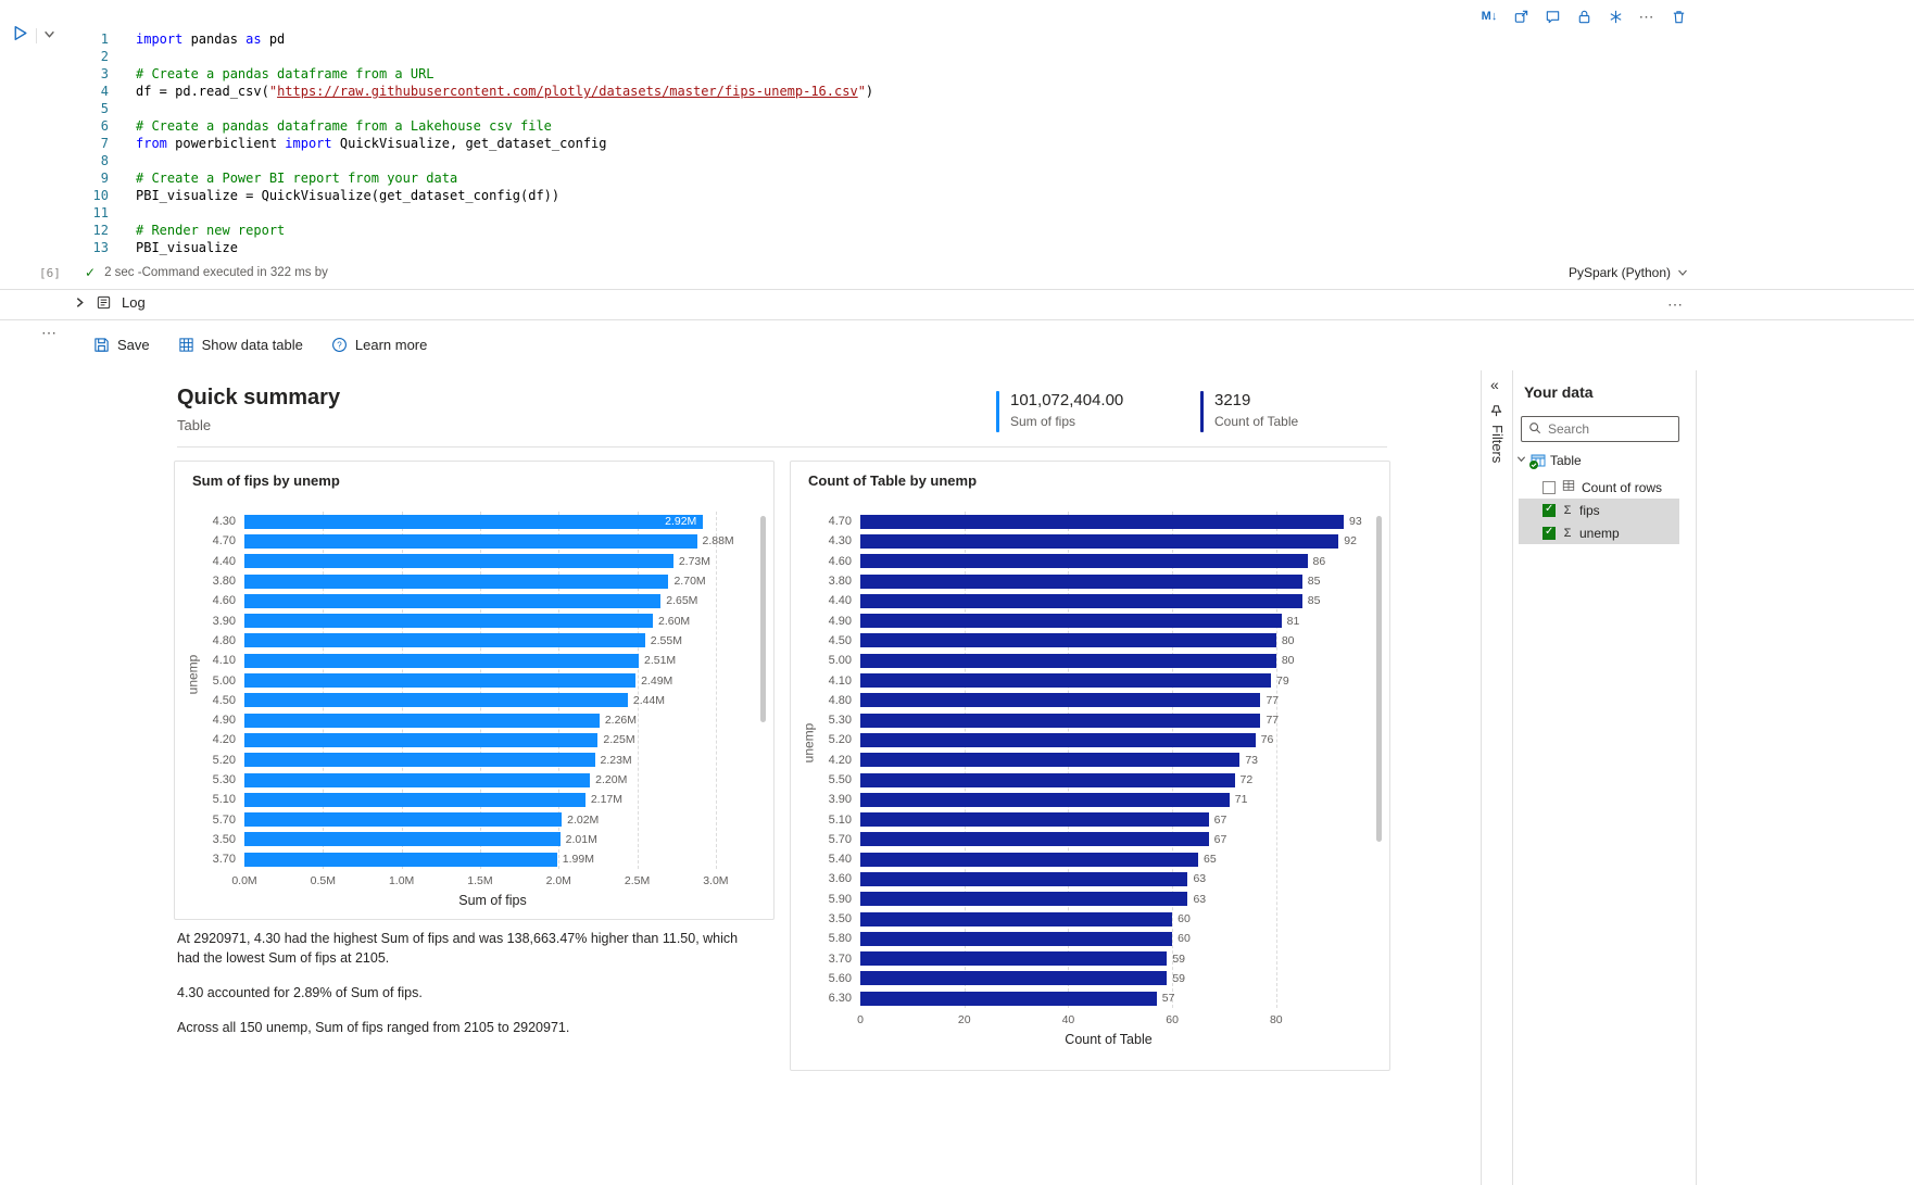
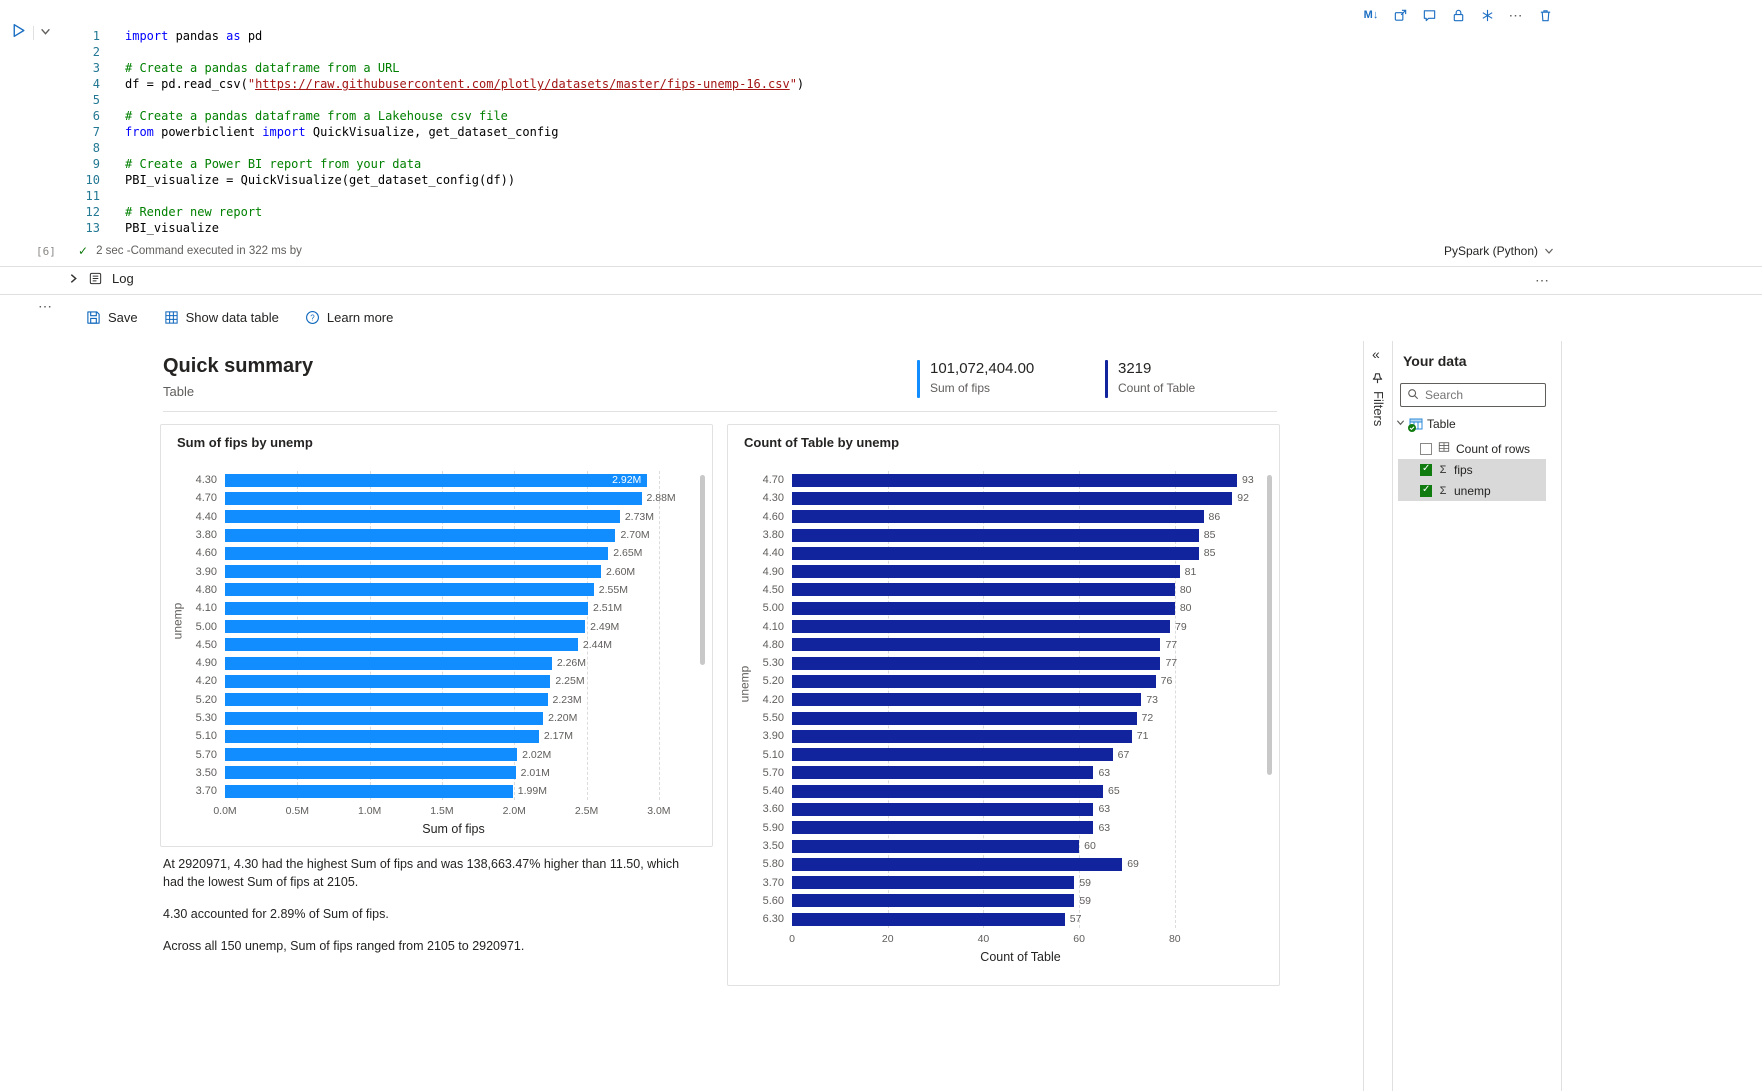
Count of Table by unemp/5.70: 67 -> 63
Count of Table by unemp/5.80: 60 -> 69
